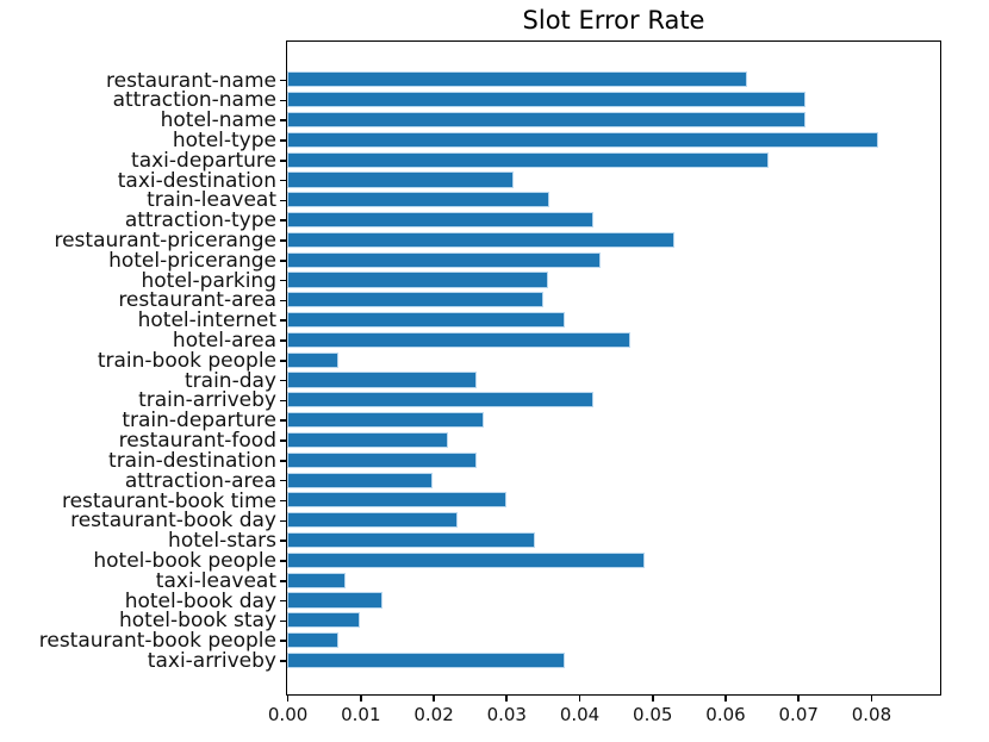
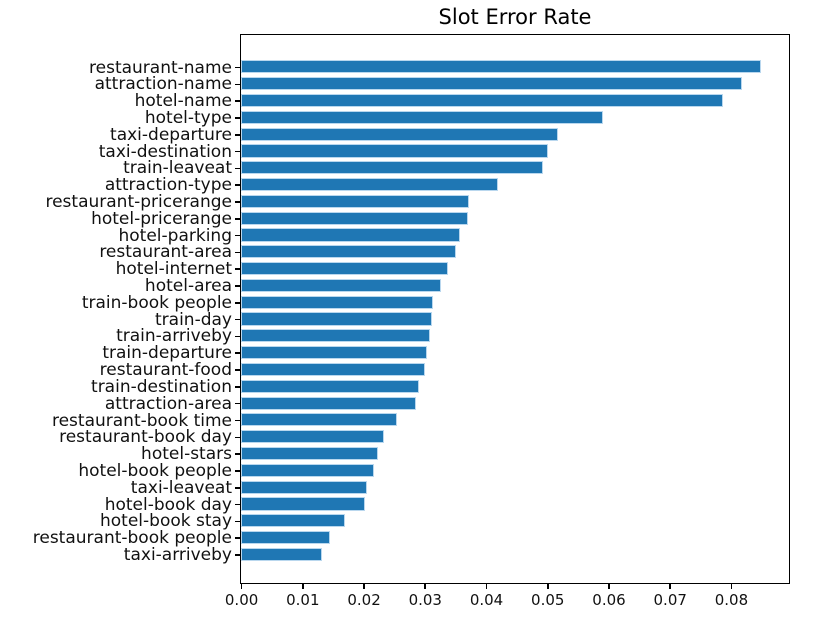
restaurant-name: 0.063 -> 0.085
attraction-name: 0.071 -> 0.082
hotel-name: 0.071 -> 0.079
hotel-type: 0.081 -> 0.059
taxi-departure: 0.066 -> 0.052
taxi-destination: 0.031 -> 0.050
train-leaveat: 0.036 -> 0.049
restaurant-pricerange: 0.053 -> 0.037
hotel-pricerange: 0.043 -> 0.037
hotel-internet: 0.038 -> 0.034
hotel-area: 0.047 -> 0.033
train-book people: 0.007 -> 0.031
train-day: 0.026 -> 0.031
train-arriveby: 0.042 -> 0.031
train-departure: 0.027 -> 0.030
restaurant-food: 0.022 -> 0.030
train-destination: 0.026 -> 0.029
attraction-area: 0.020 -> 0.029
restaurant-book time: 0.030 -> 0.025
hotel-stars: 0.034 -> 0.022
hotel-book people: 0.049 -> 0.022
taxi-leaveat: 0.008 -> 0.021
hotel-book day: 0.013 -> 0.020
hotel-book stay: 0.010 -> 0.017
restaurant-book people: 0.007 -> 0.015
taxi-arriveby: 0.038 -> 0.013
